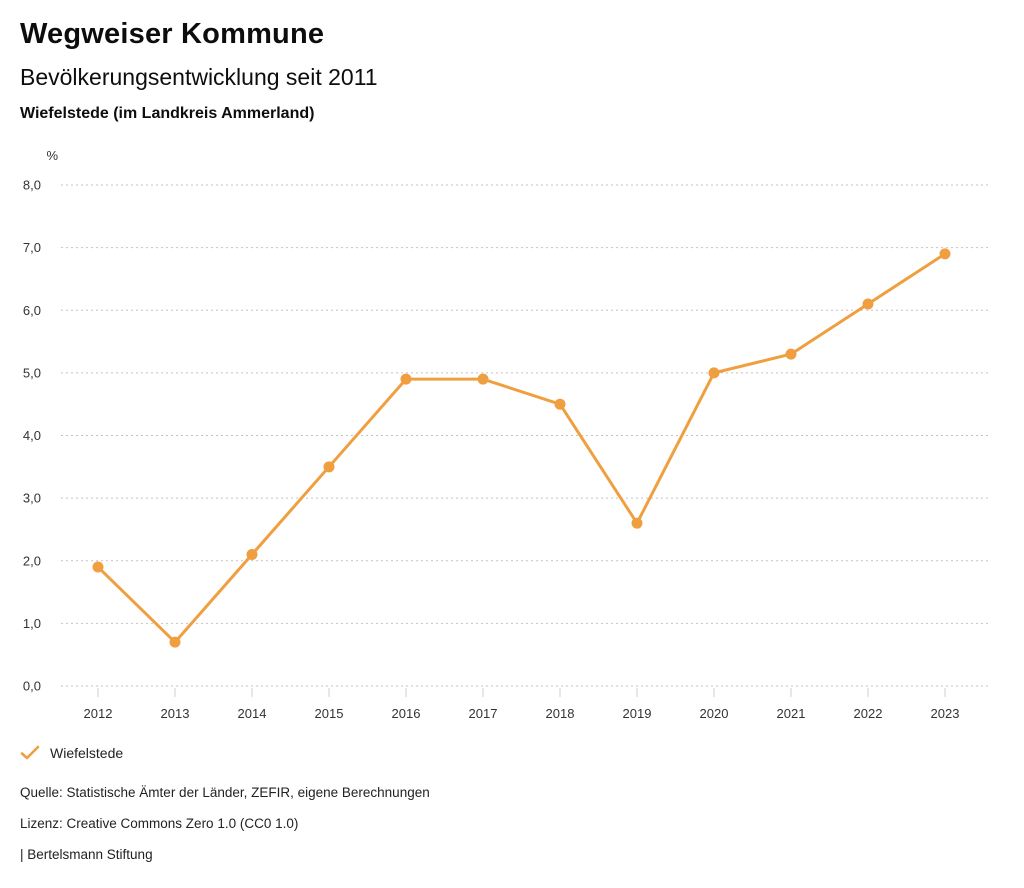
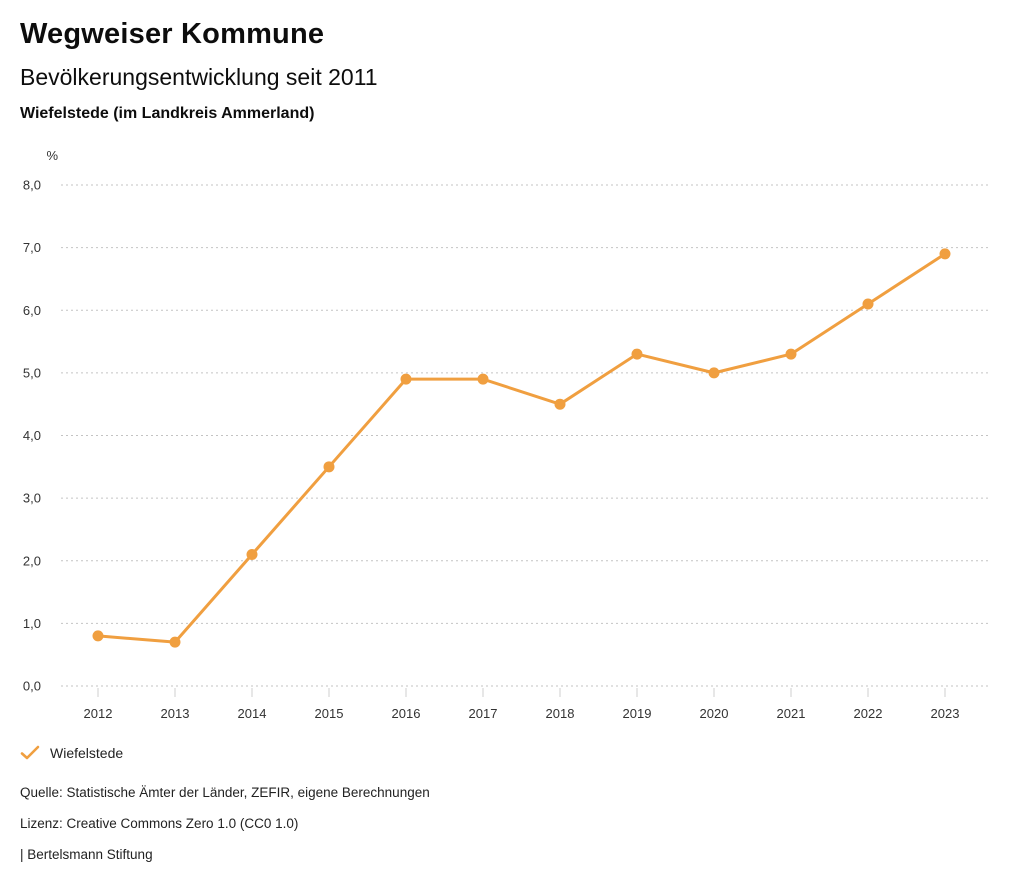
2012: 1,9 -> 0,8
2019: 2,6 -> 5,3
